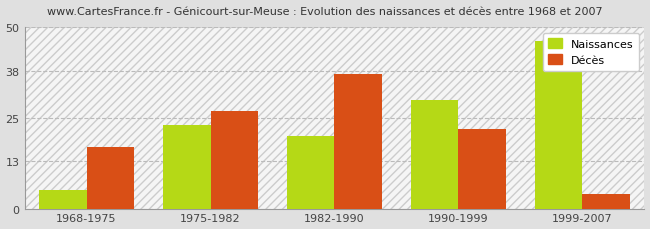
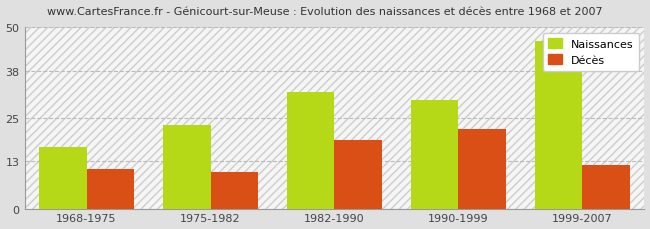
Naissances/1968-1975: 5 -> 17
Décès/1968-1975: 17 -> 11
Décès/1975-1982: 27 -> 10
Naissances/1982-1990: 20 -> 32
Décès/1982-1990: 37 -> 19
Décès/1999-2007: 4 -> 12
